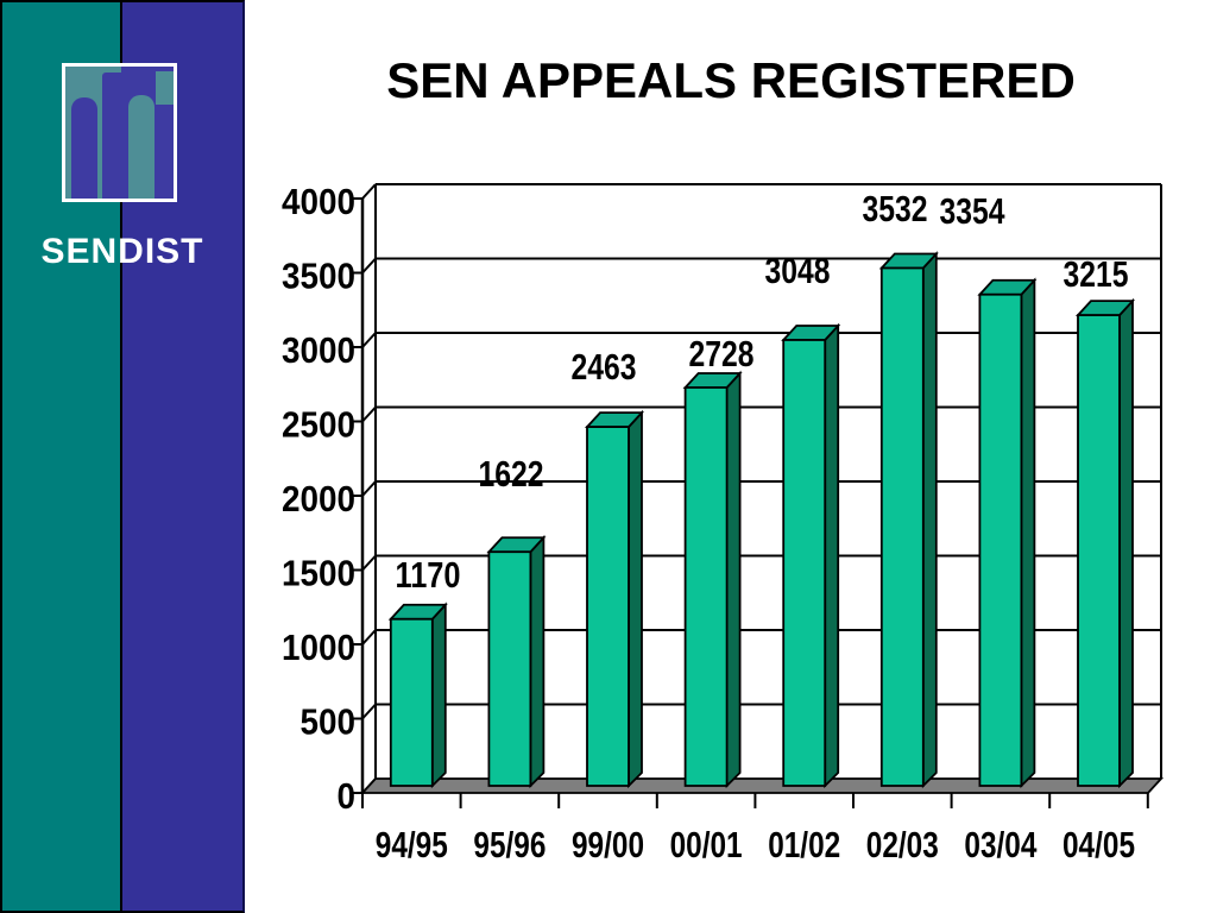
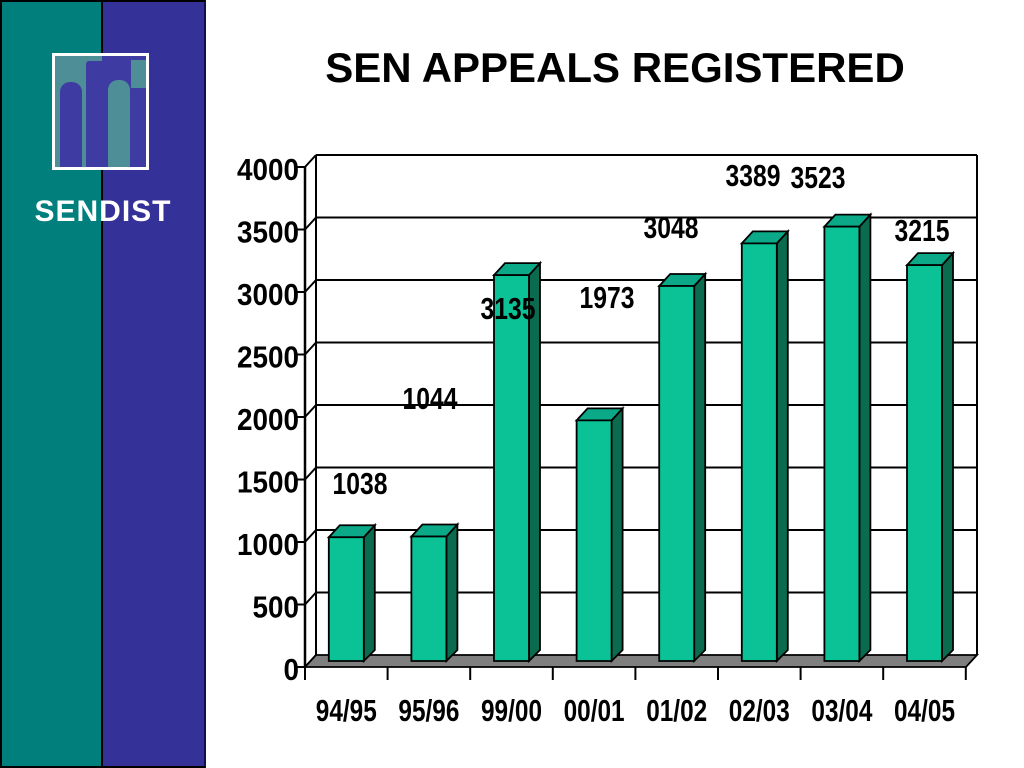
94/95: 1170 -> 1038
95/96: 1622 -> 1044
99/00: 2463 -> 3135
00/01: 2728 -> 1973
02/03: 3532 -> 3389
03/04: 3354 -> 3523
